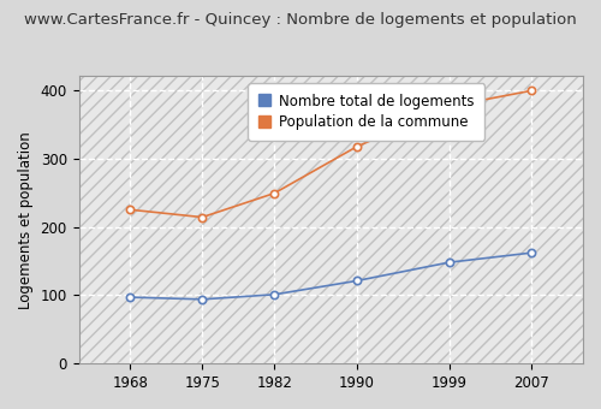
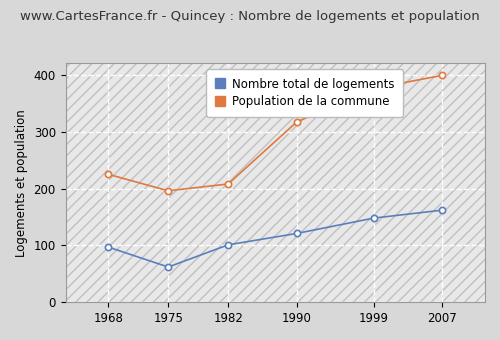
Nombre total de logements/1975: 94 -> 62
Population de la commune/1975: 214 -> 196
Population de la commune/1982: 249 -> 208
